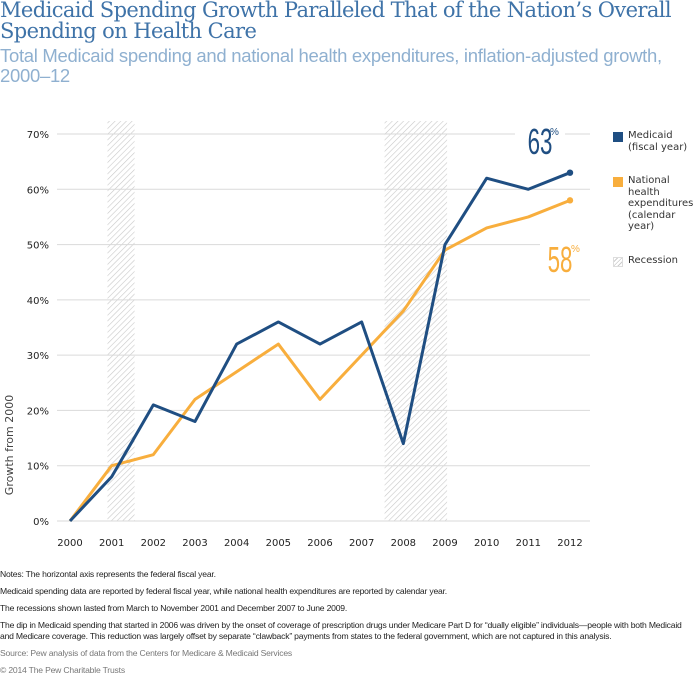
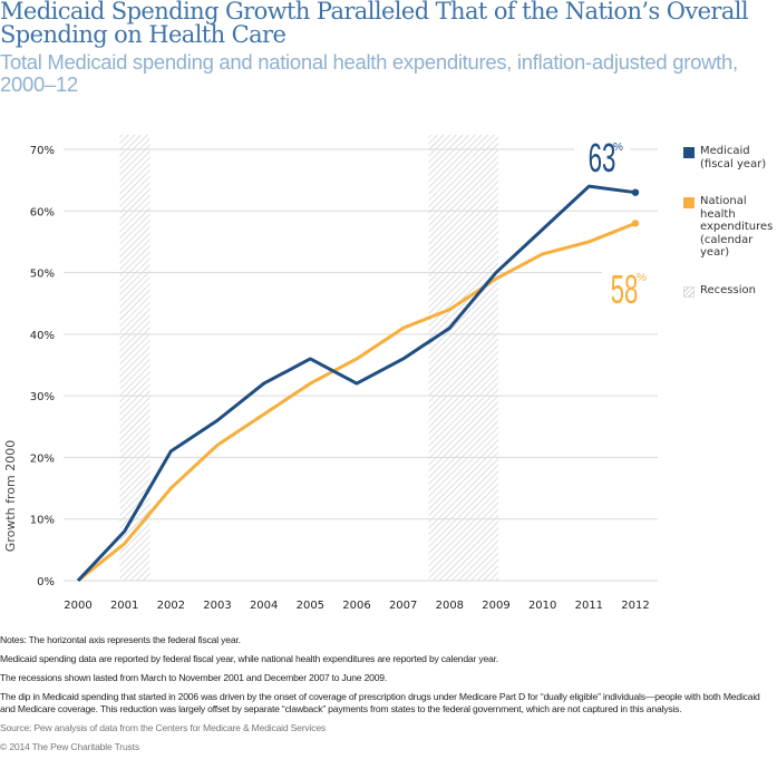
National health expenditures (calendar year)/2001: 10% -> 6%
National health expenditures (calendar year)/2002: 12% -> 15%
Medicaid (fiscal year)/2003: 18% -> 26%
National health expenditures (calendar year)/2006: 22% -> 36%
National health expenditures (calendar year)/2007: 30% -> 41%
Medicaid (fiscal year)/2008: 14% -> 41%
National health expenditures (calendar year)/2008: 38% -> 44%
Medicaid (fiscal year)/2010: 62% -> 57%
Medicaid (fiscal year)/2011: 60% -> 64%
